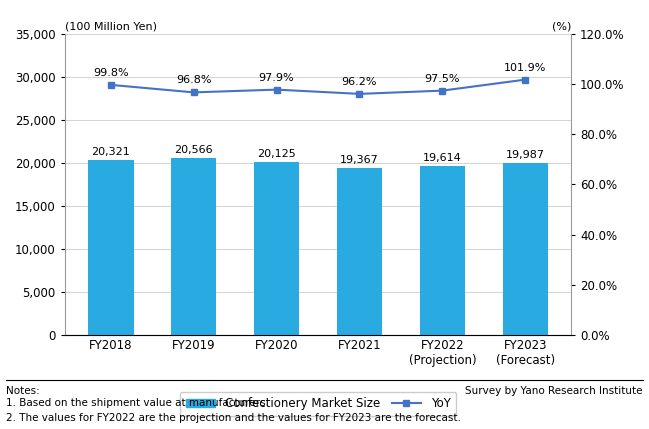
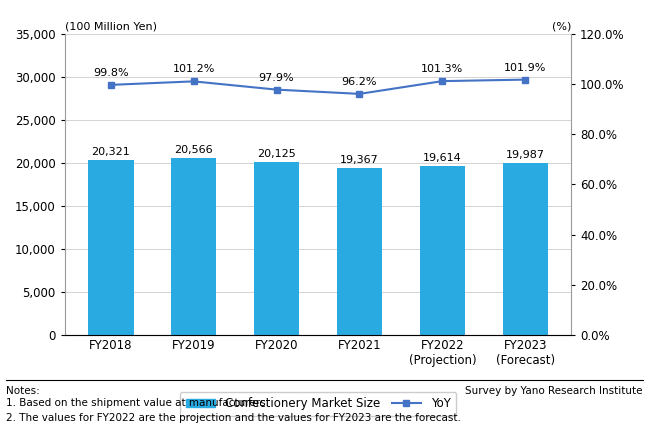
YoY/FY2019: 96.8% -> 101.2%
YoY/FY2022 (Projection): 97.5% -> 101.3%
